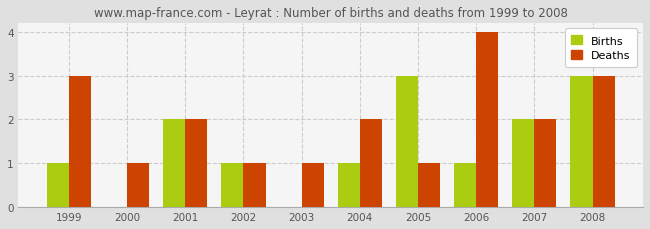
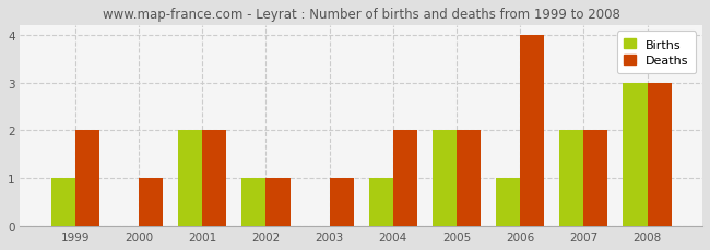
Deaths/1999: 3 -> 2
Births/2005: 3 -> 2
Deaths/2005: 1 -> 2
